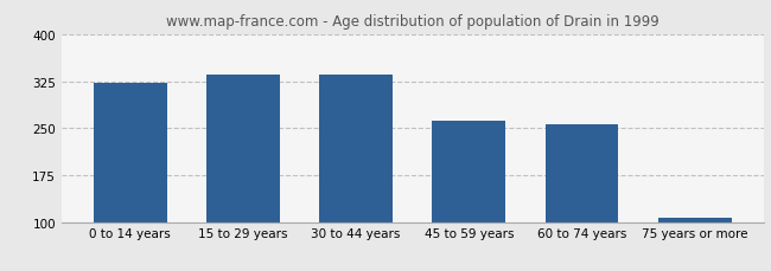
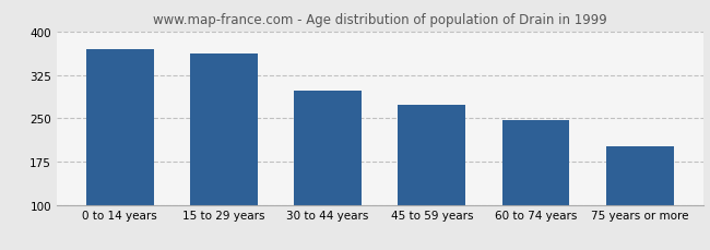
0 to 14 years: 323 -> 370
15 to 29 years: 335 -> 362
30 to 44 years: 336 -> 298
45 to 59 years: 262 -> 274
60 to 74 years: 257 -> 246
75 years or more: 107 -> 202
